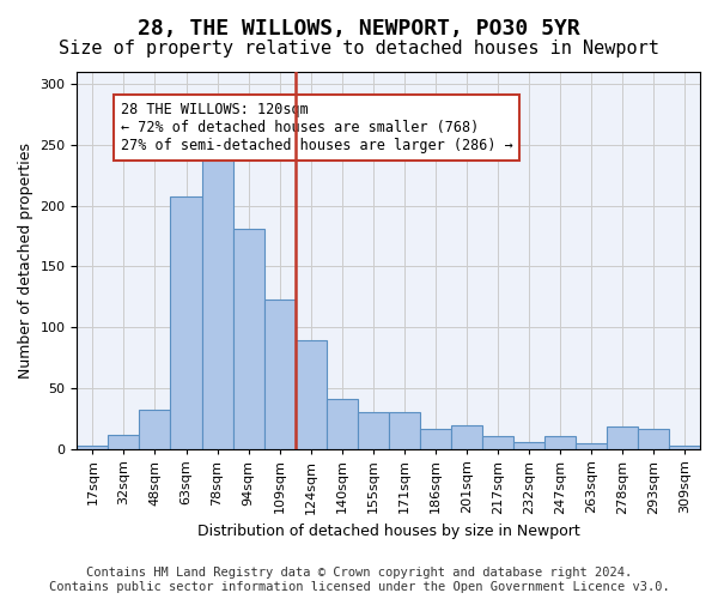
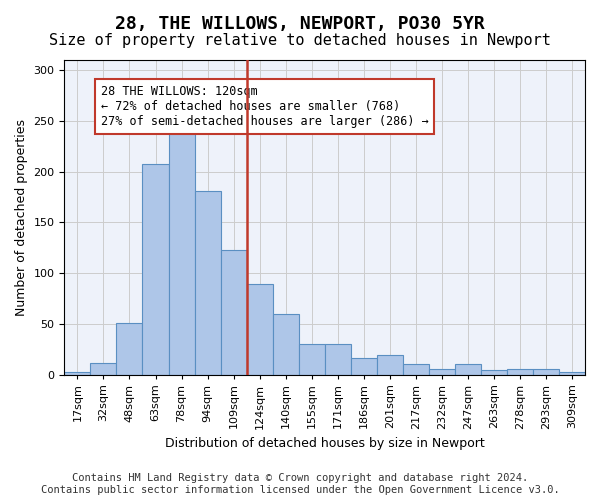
48sqm: 32 -> 51
140sqm: 41 -> 60
278sqm: 18 -> 5
293sqm: 16 -> 5
